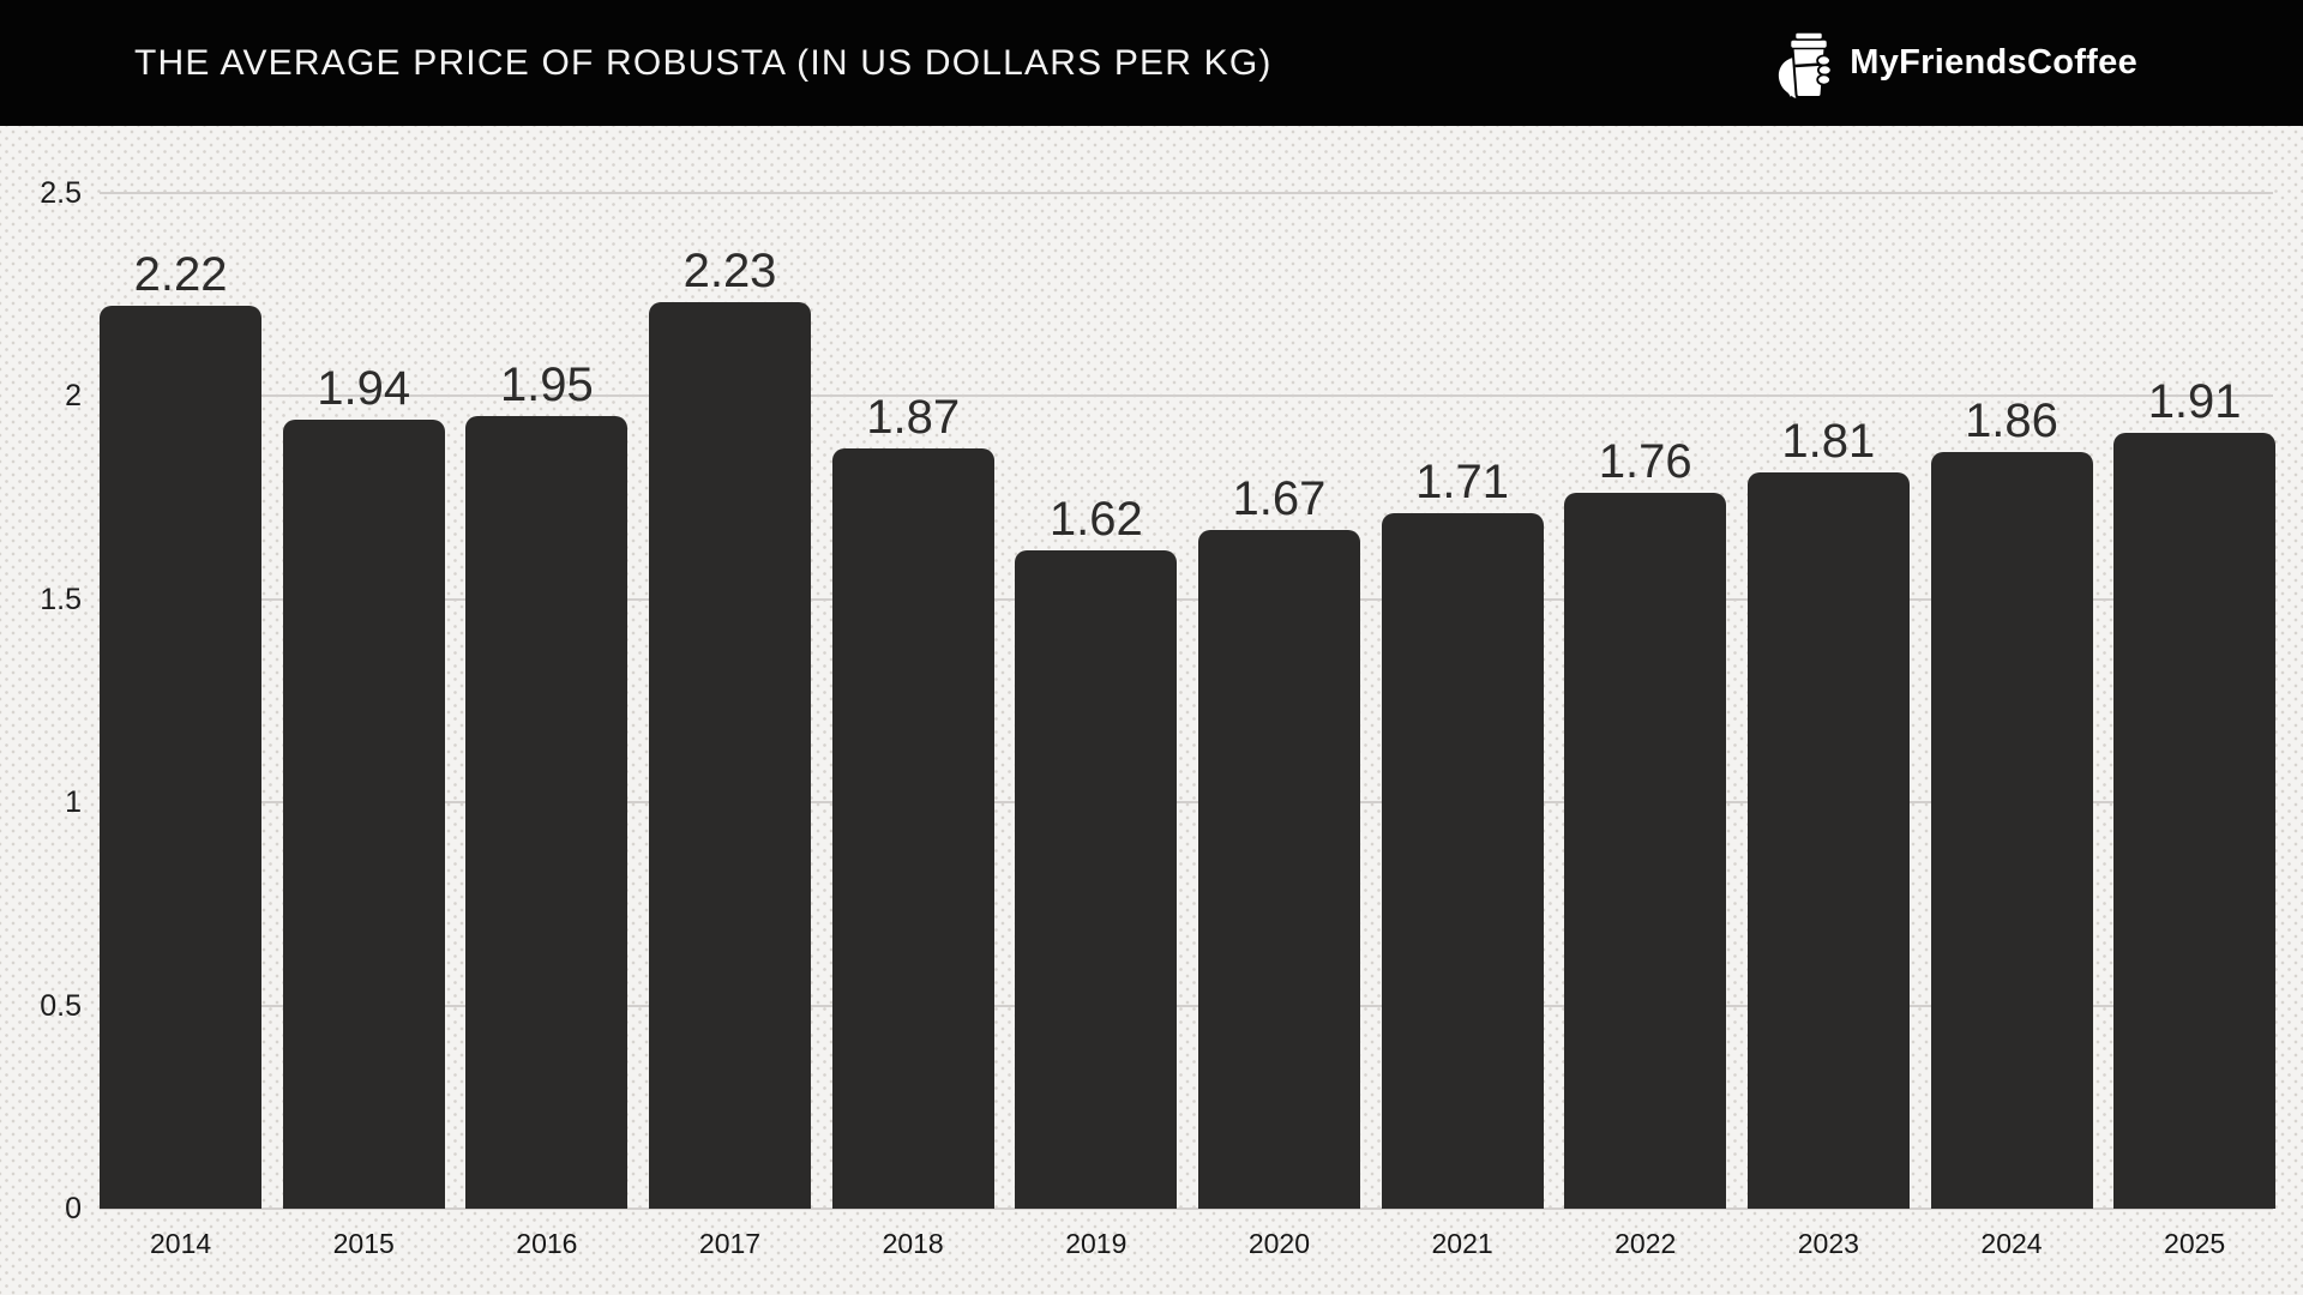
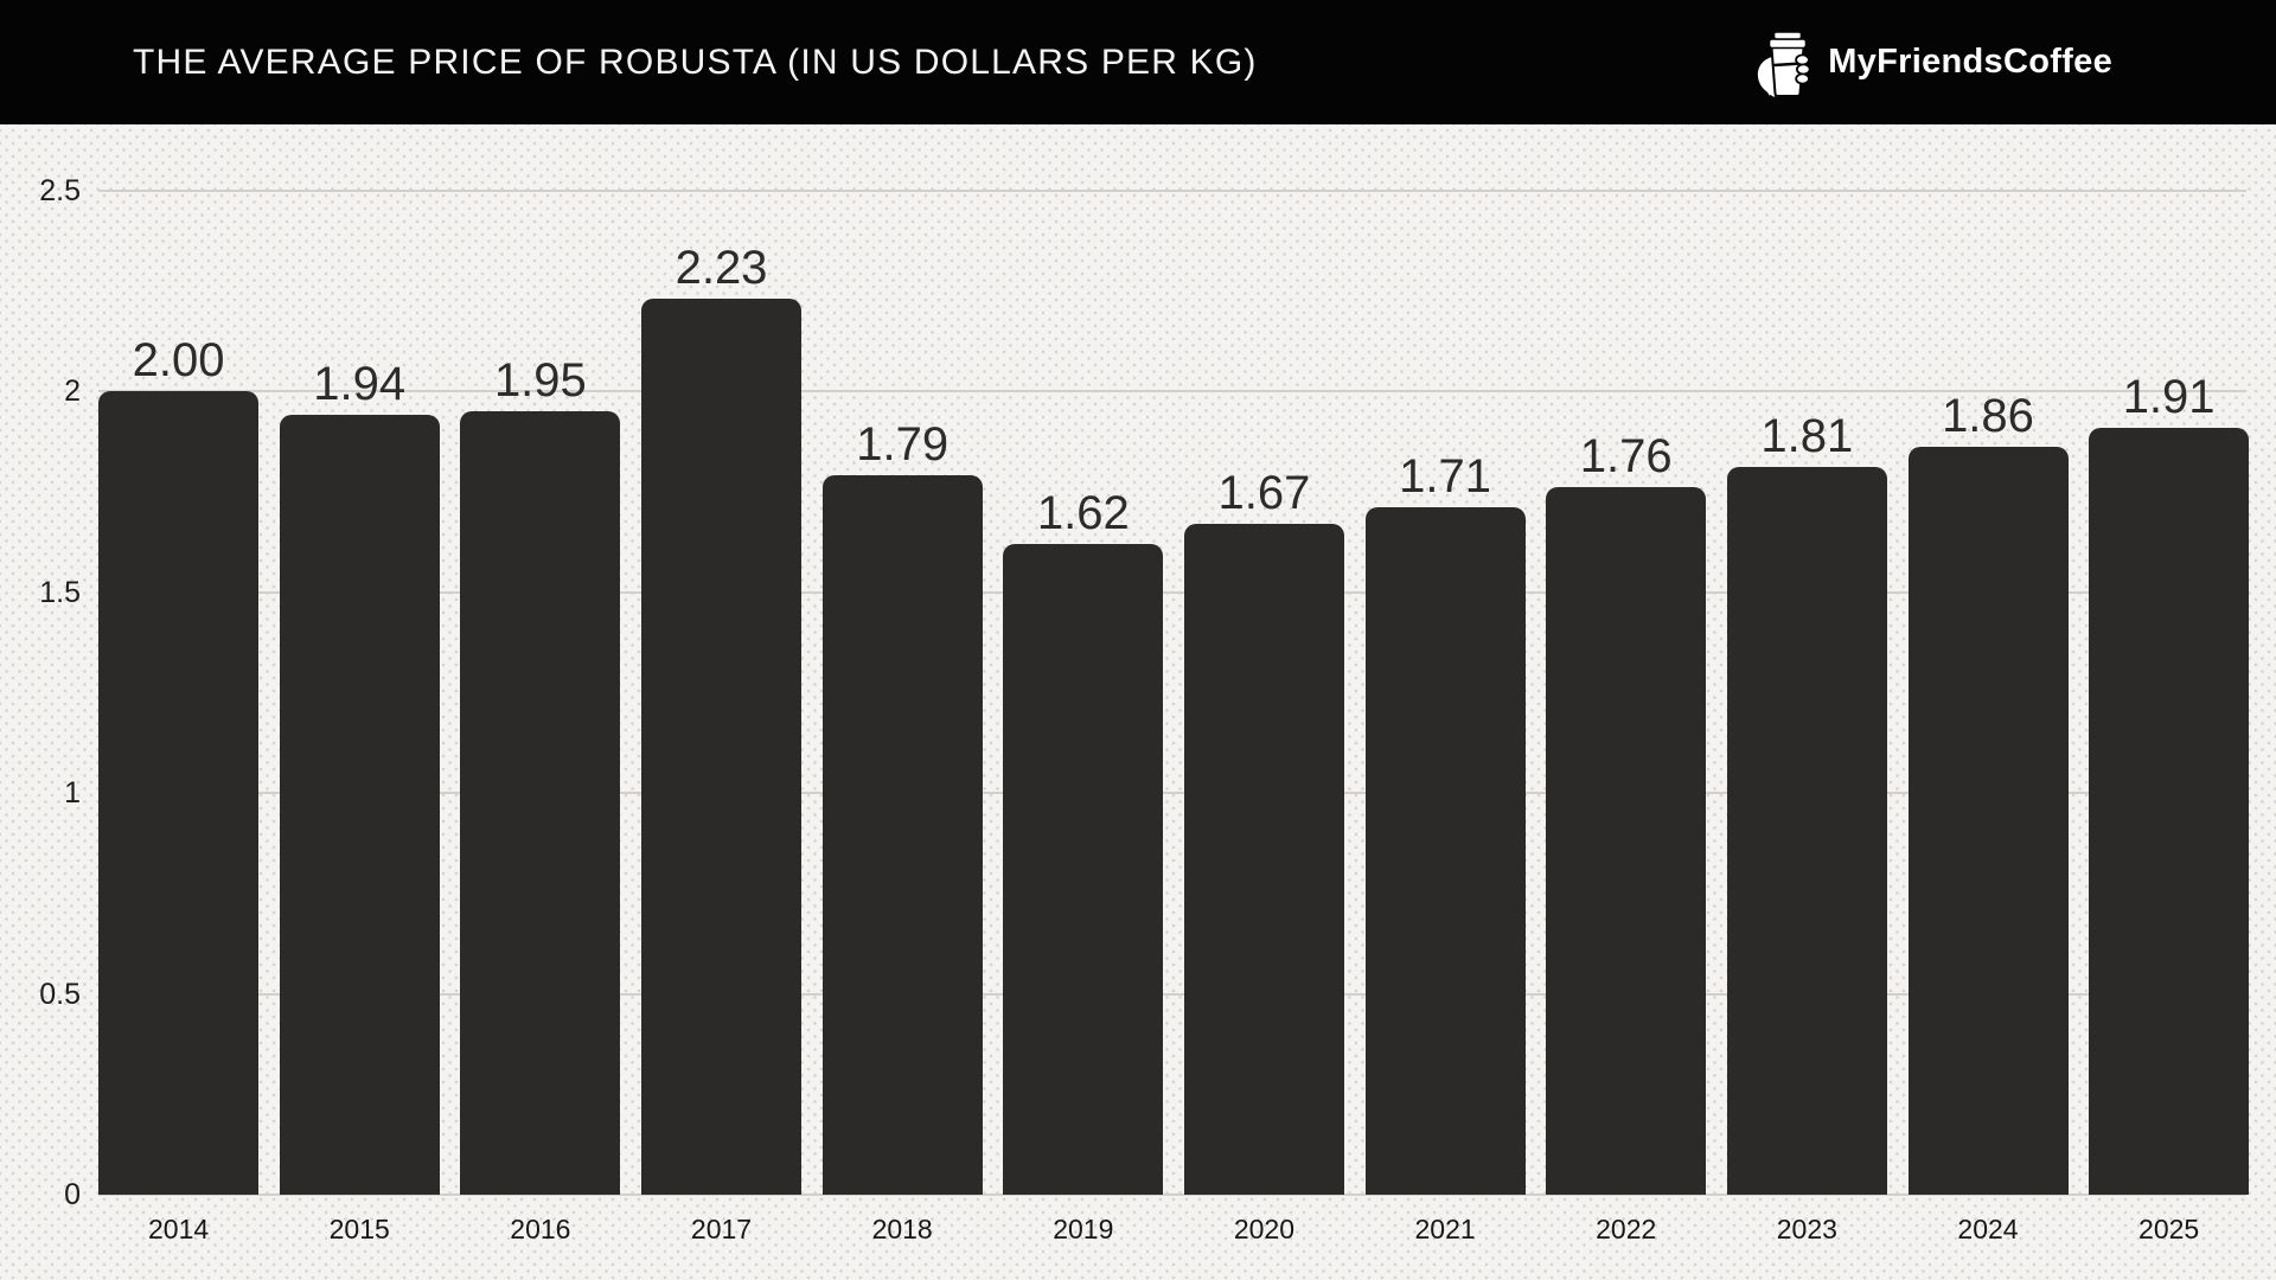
2014: 2.22 -> 2.00
2018: 1.87 -> 1.79
